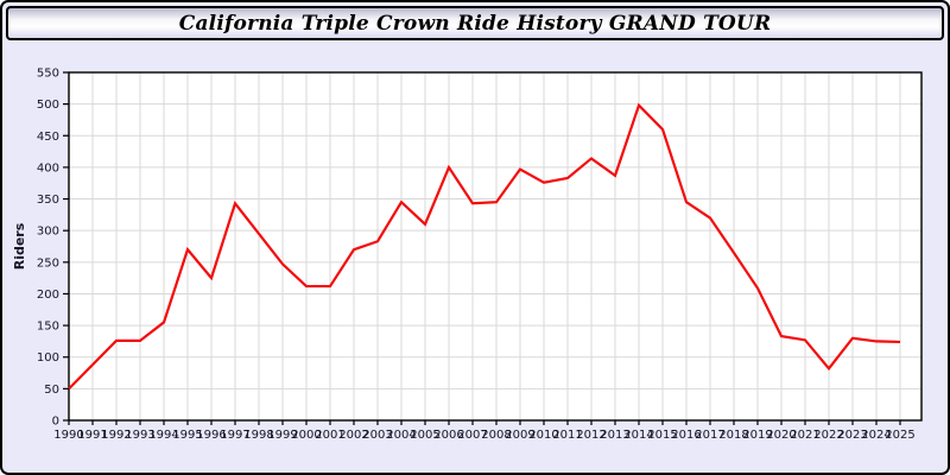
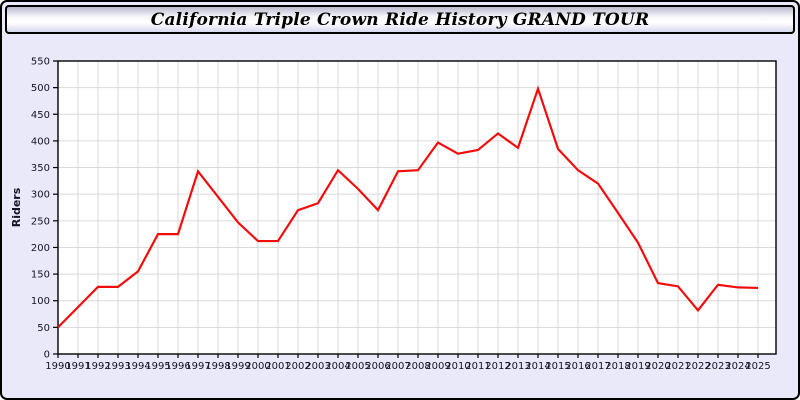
1995: 270 -> 220
2006: 400 -> 270
2015: 460 -> 380
